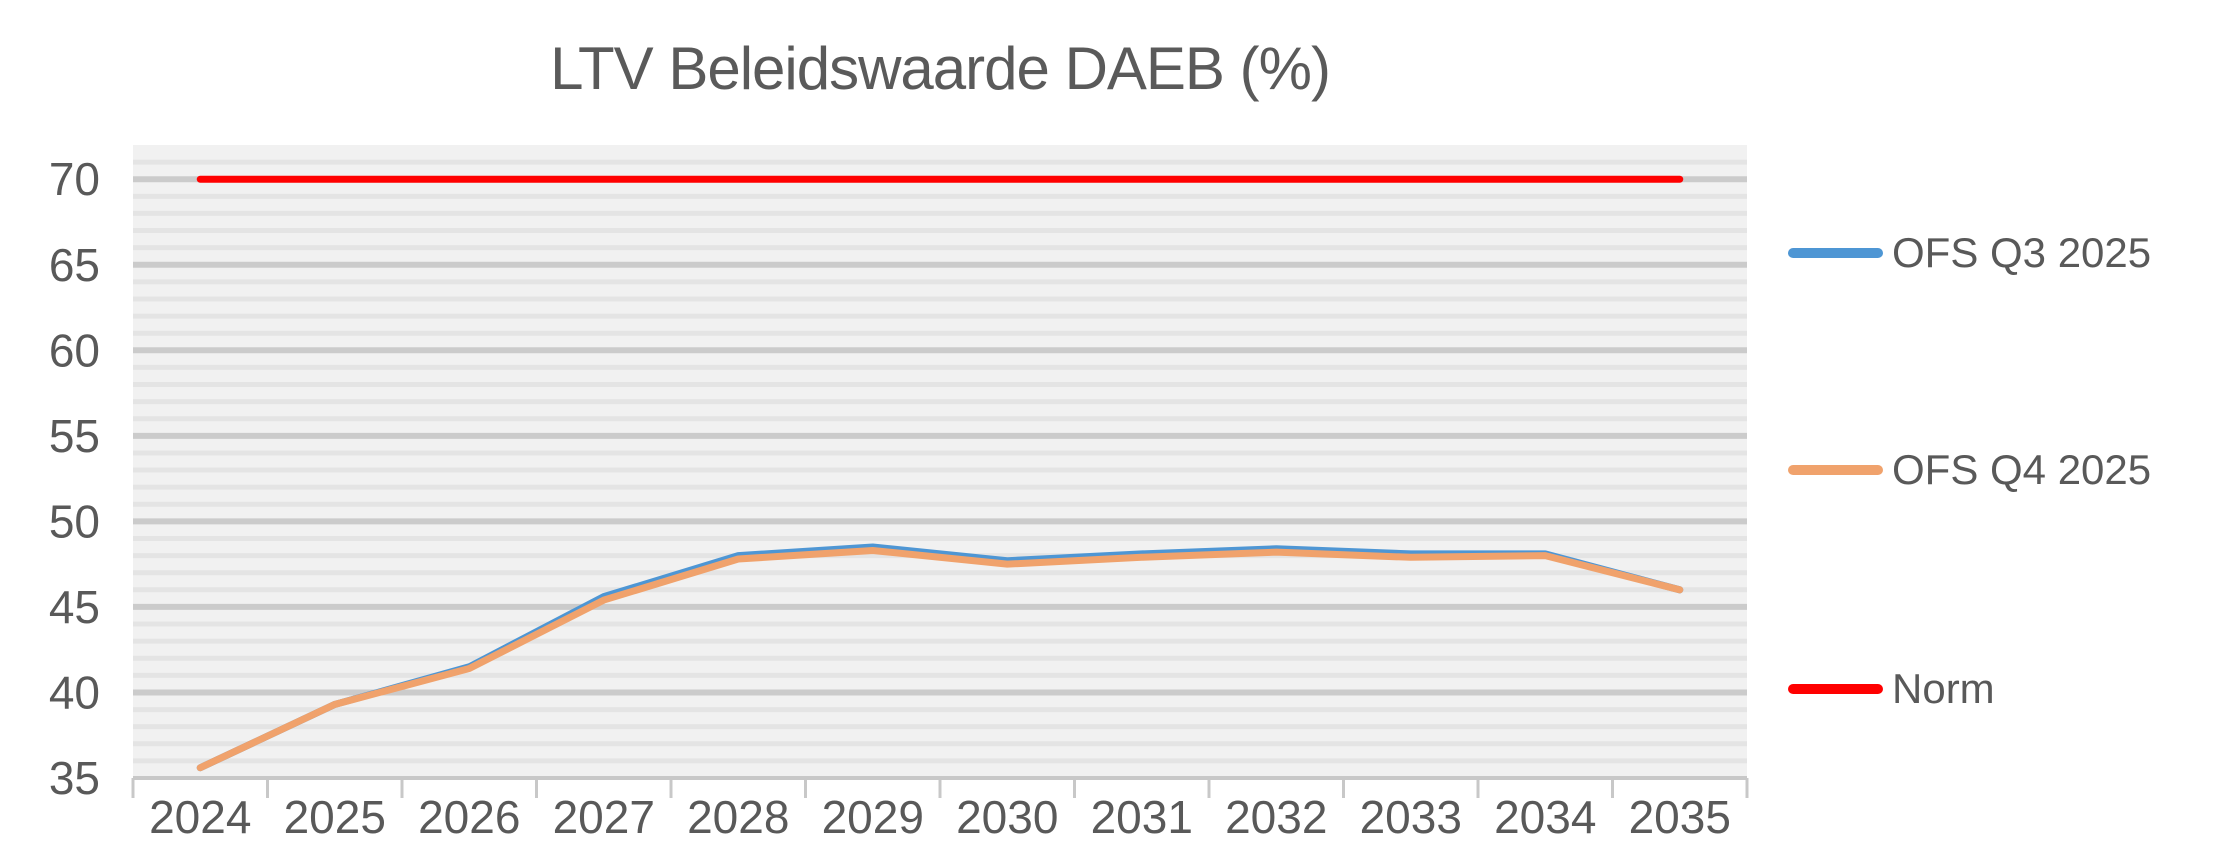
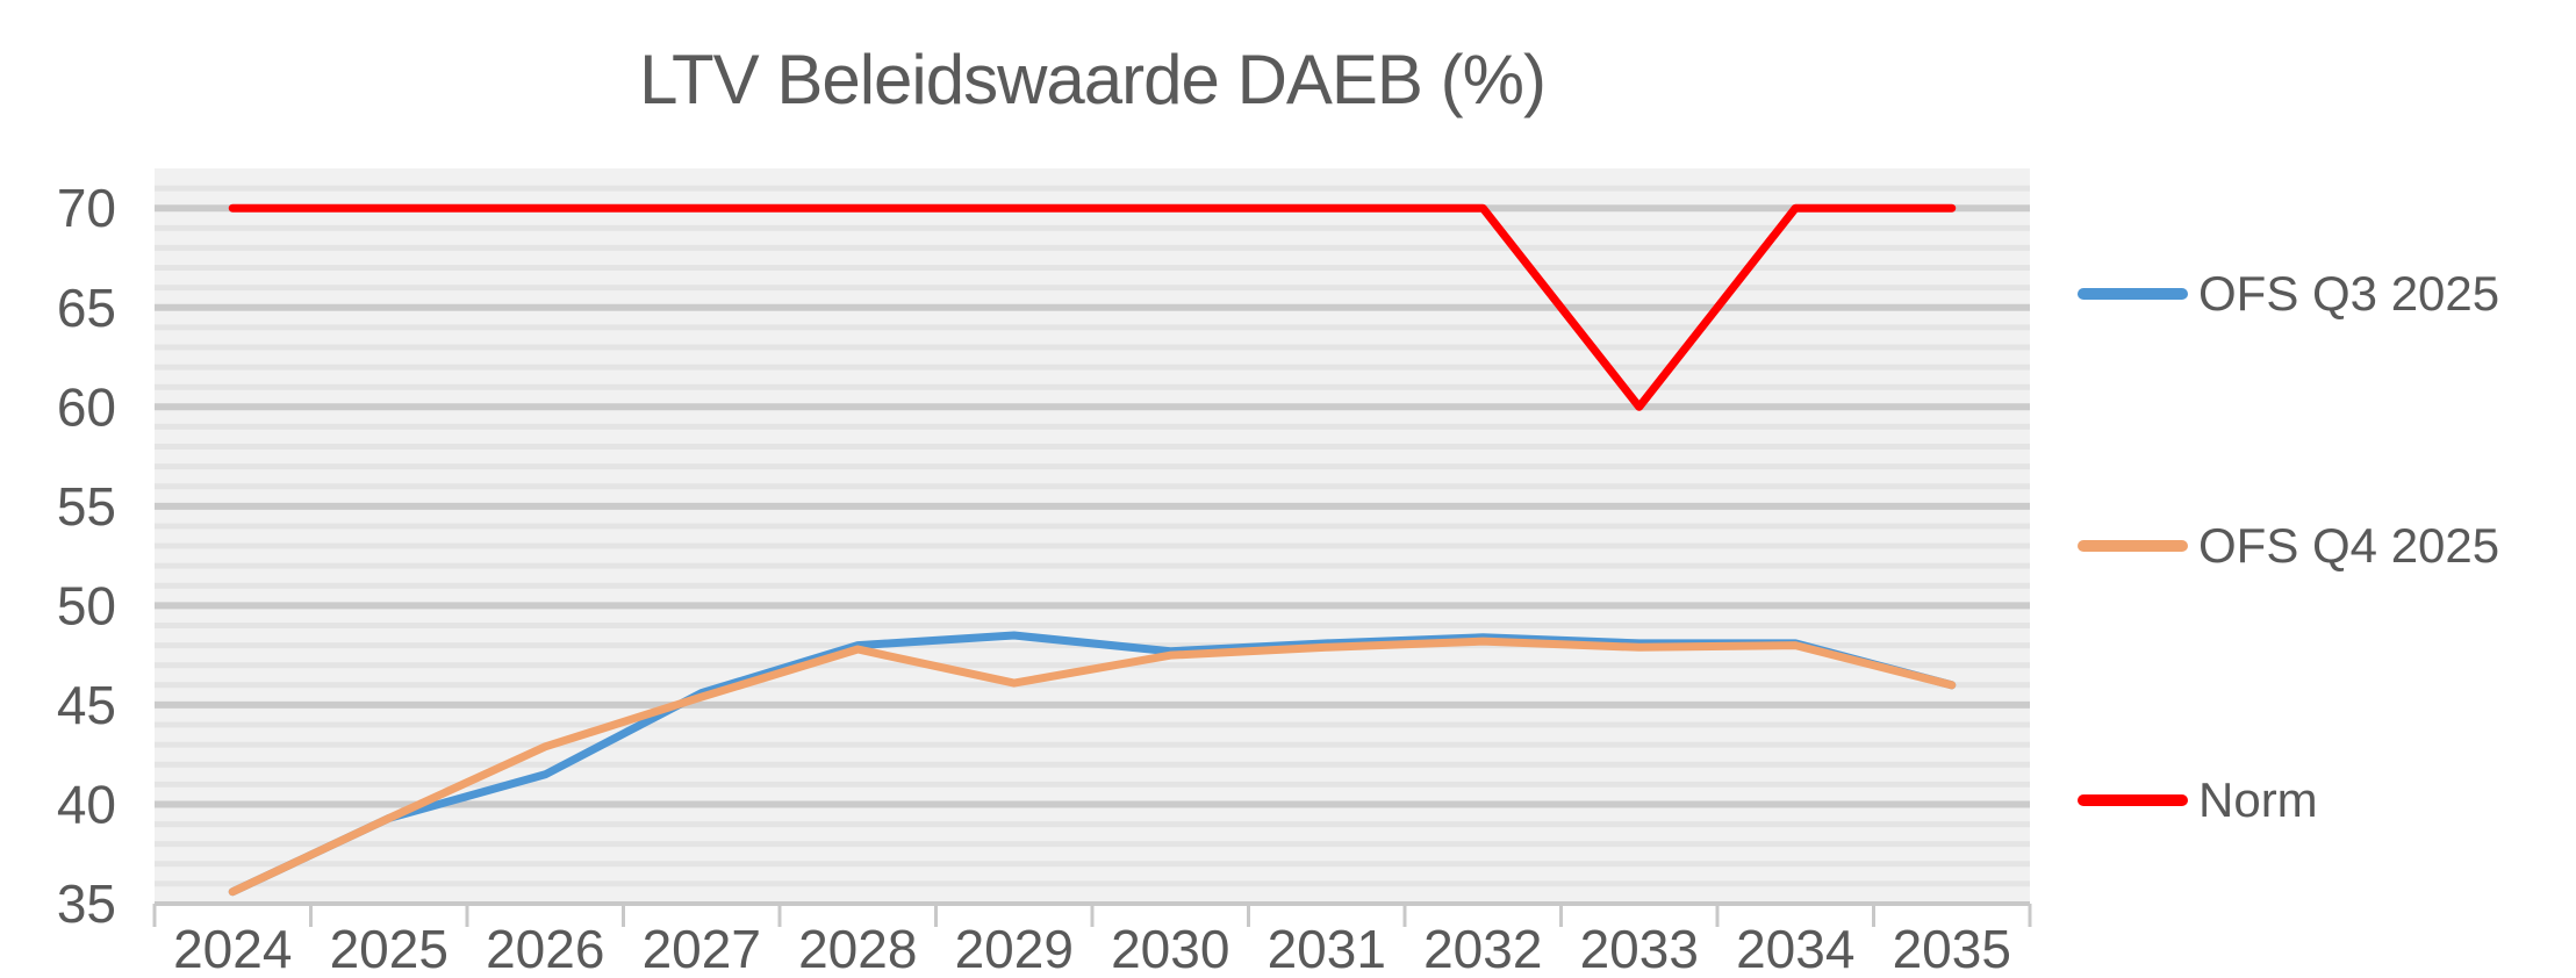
OFS Q4 2025/2026: 41.4 -> 42.9
OFS Q4 2025/2029: 48.3 -> 46.1
Norm/2033: 70 -> 60
